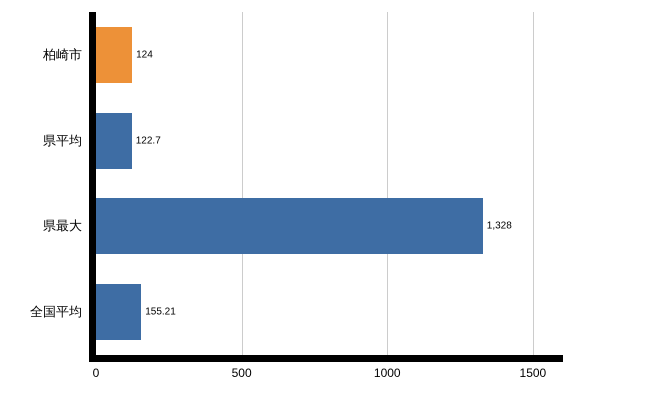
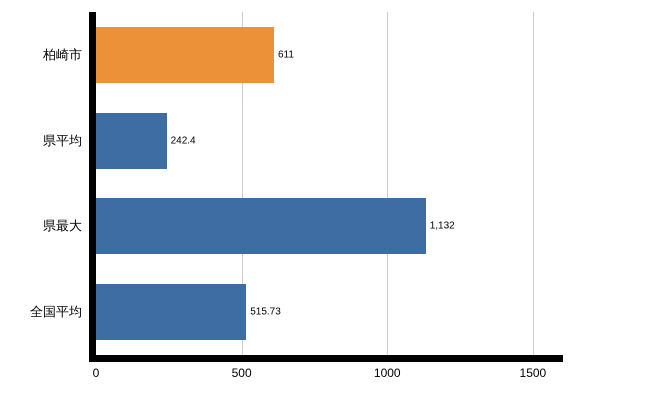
柏崎市: 124 -> 611
県平均: 122.7 -> 242.4
県最大: 1,328 -> 1,132
全国平均: 155.21 -> 515.73
